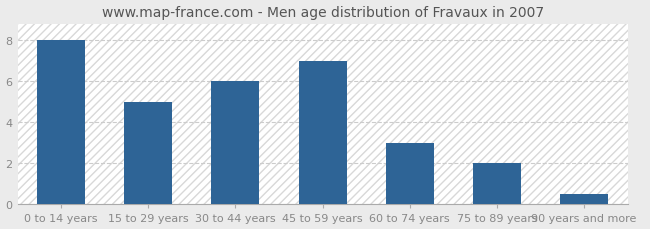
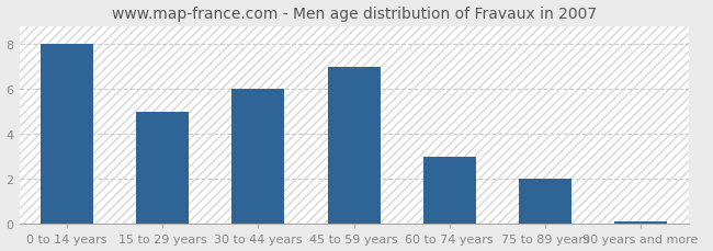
90 years and more: 0.5 -> 0.1
